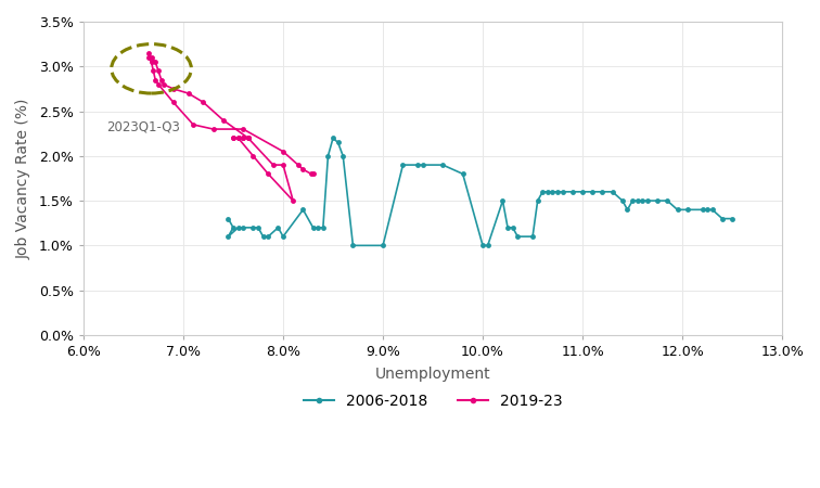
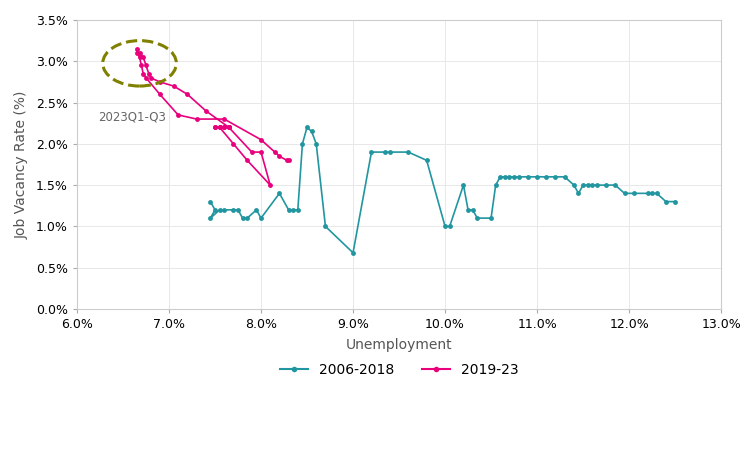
2006-2018/9.0%: 1.00% -> 0.68%
